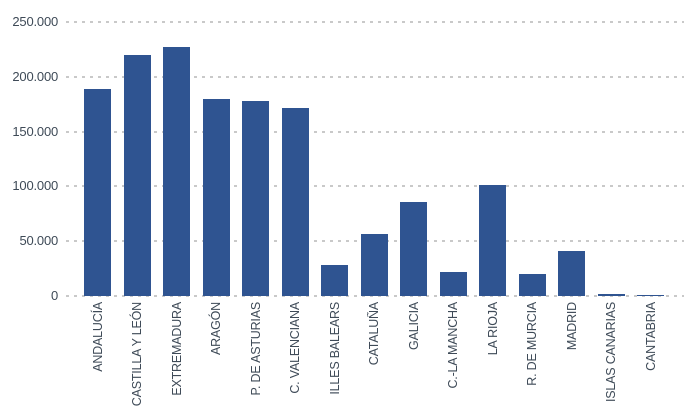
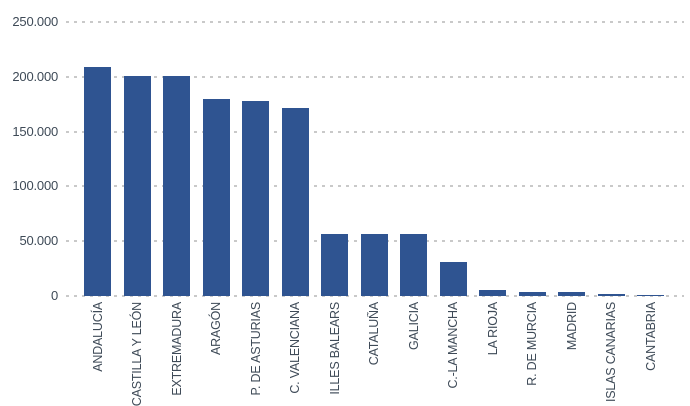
ANDALUCÍA: 189000 -> 209000
CASTILLA Y LEÓN: 220000 -> 200000
EXTREMADURA: 227000 -> 200000
ILLES BALEARS: 28000 -> 56000
GALICIA: 86000 -> 56000
C.-LA MANCHA: 22000 -> 31000
LA RIOJA: 101000 -> 6000
R. DE MURCIA: 20000 -> 4000
MADRID: 41000 -> 4000
